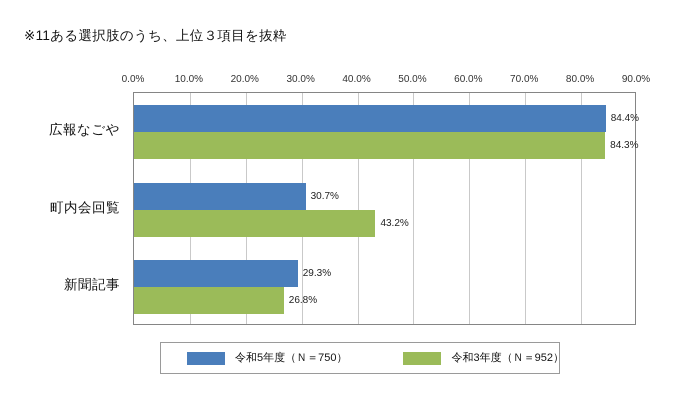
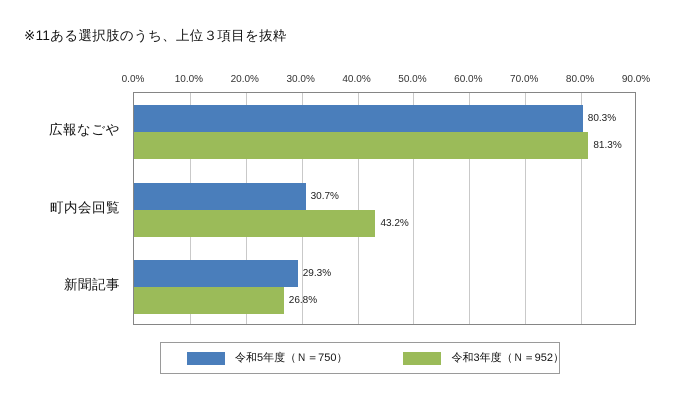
令和5年度（Ｎ＝750）/広報なごや: 84.4% -> 80.3%
令和3年度（Ｎ＝952）/広報なごや: 84.3% -> 81.3%
